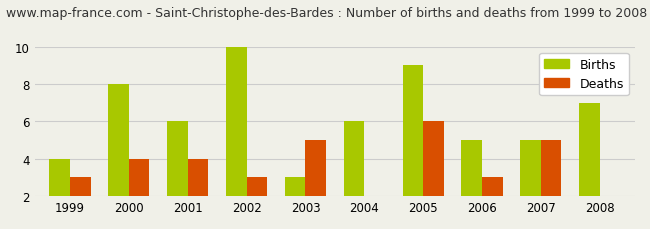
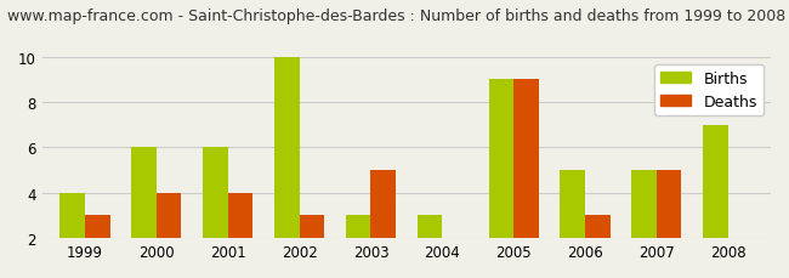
Births/2000: 8 -> 6
Births/2004: 6 -> 3
Deaths/2005: 6 -> 9
